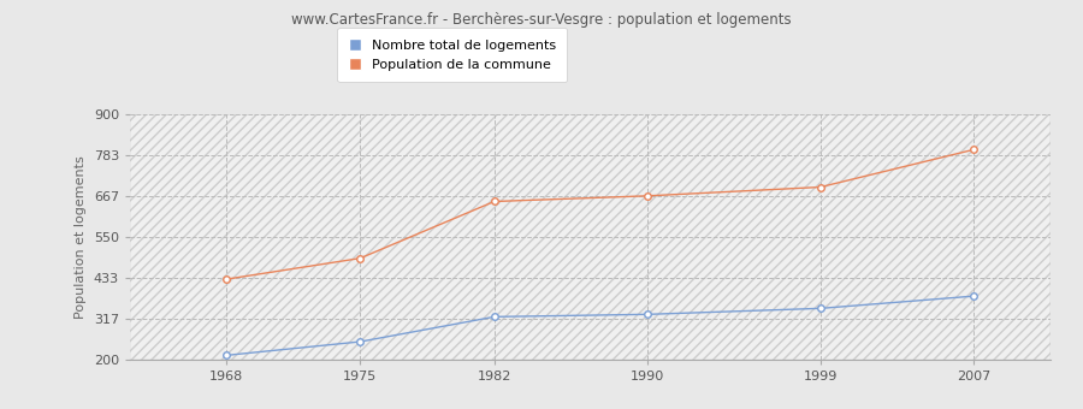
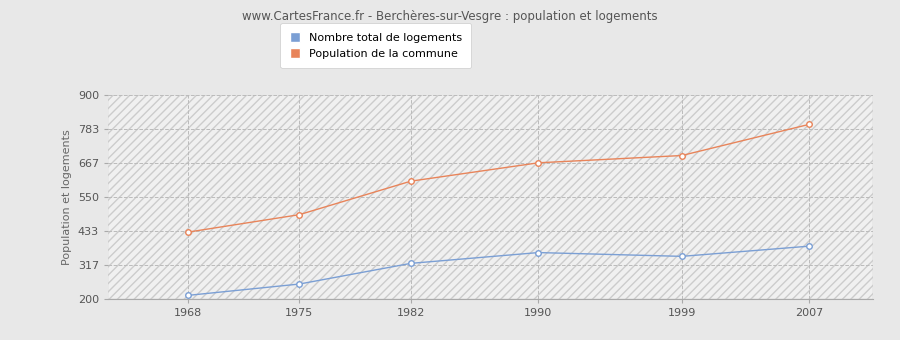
Population de la commune/1982: 652 -> 605
Nombre total de logements/1990: 330 -> 360
